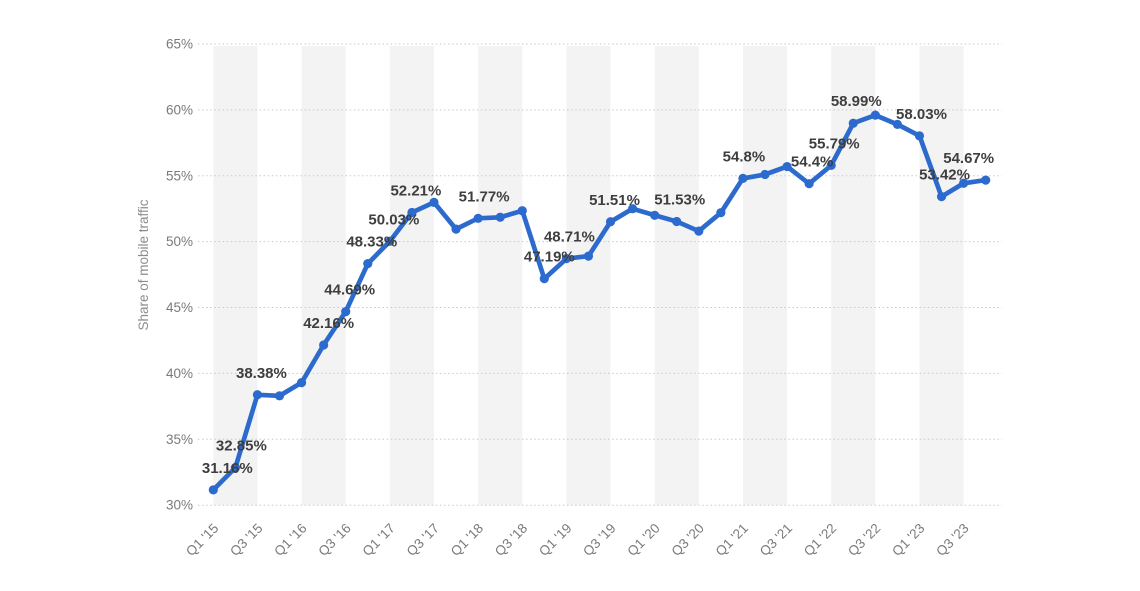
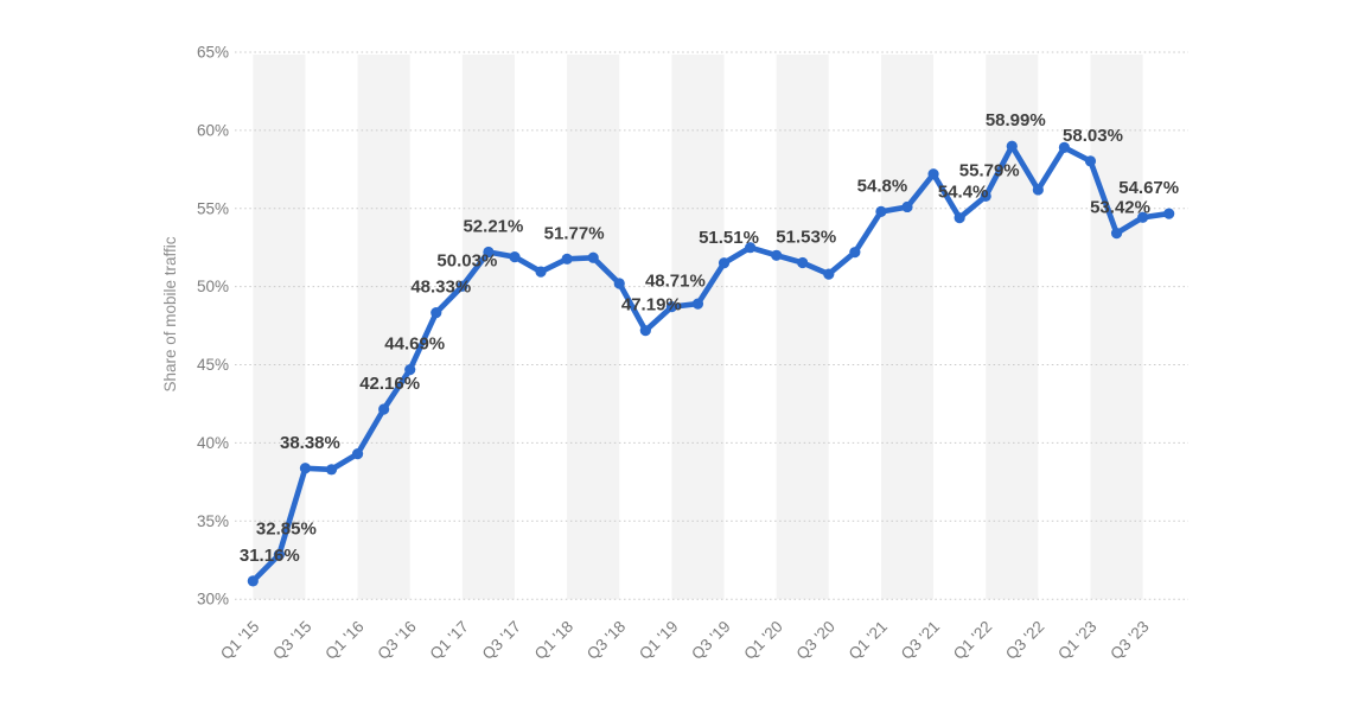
Q3 '17: 53.0% -> 51.9%
Q3 '18: 52.4% -> 50.2%
Q3 '21: 55.7% -> 57.2%
Q3 '22: 59.6% -> 56.2%
